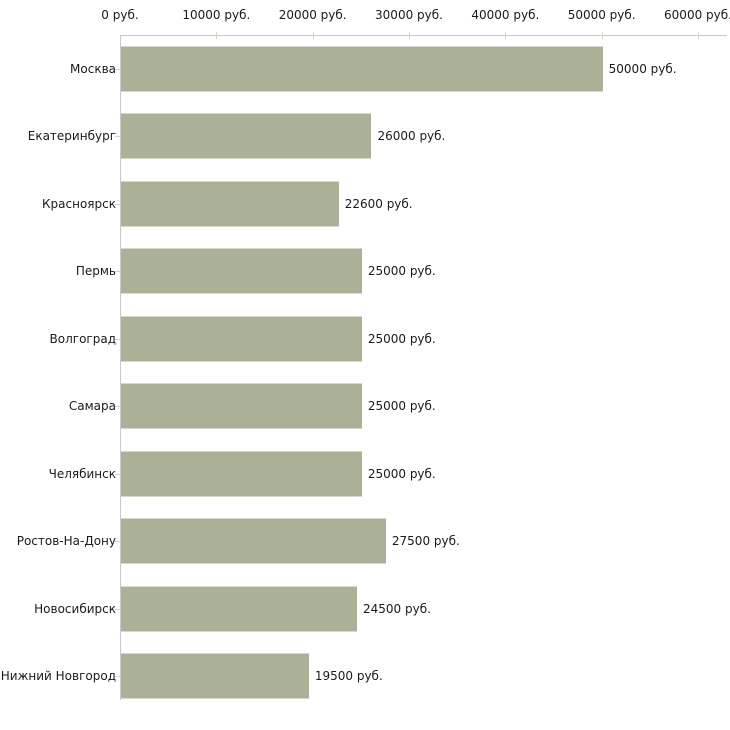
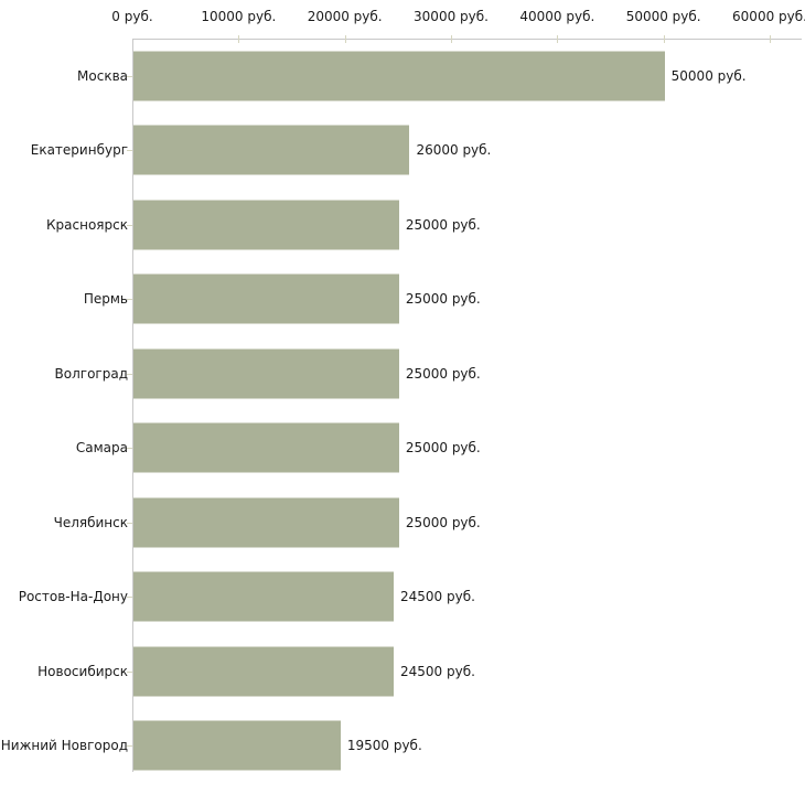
Красноярск: 22600 -> 25000
Ростов-На-Дону: 27500 -> 24500
